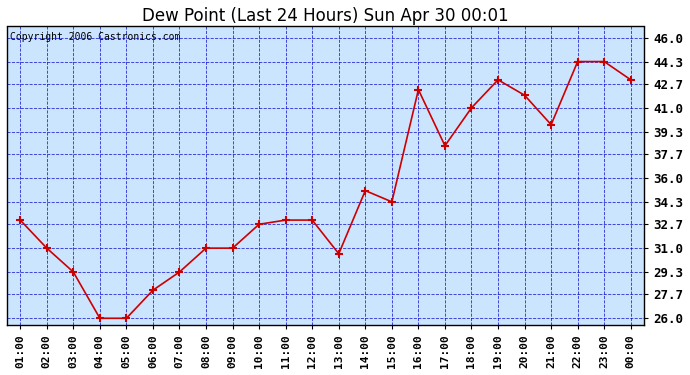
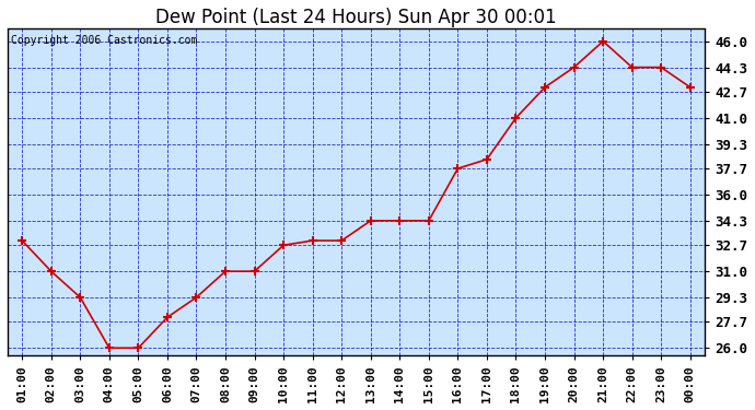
13:00: 30.6 -> 34.3
14:00: 35.1 -> 34.3
16:00: 42.3 -> 37.7
20:00: 41.9 -> 44.3
21:00: 39.8 -> 46.0
